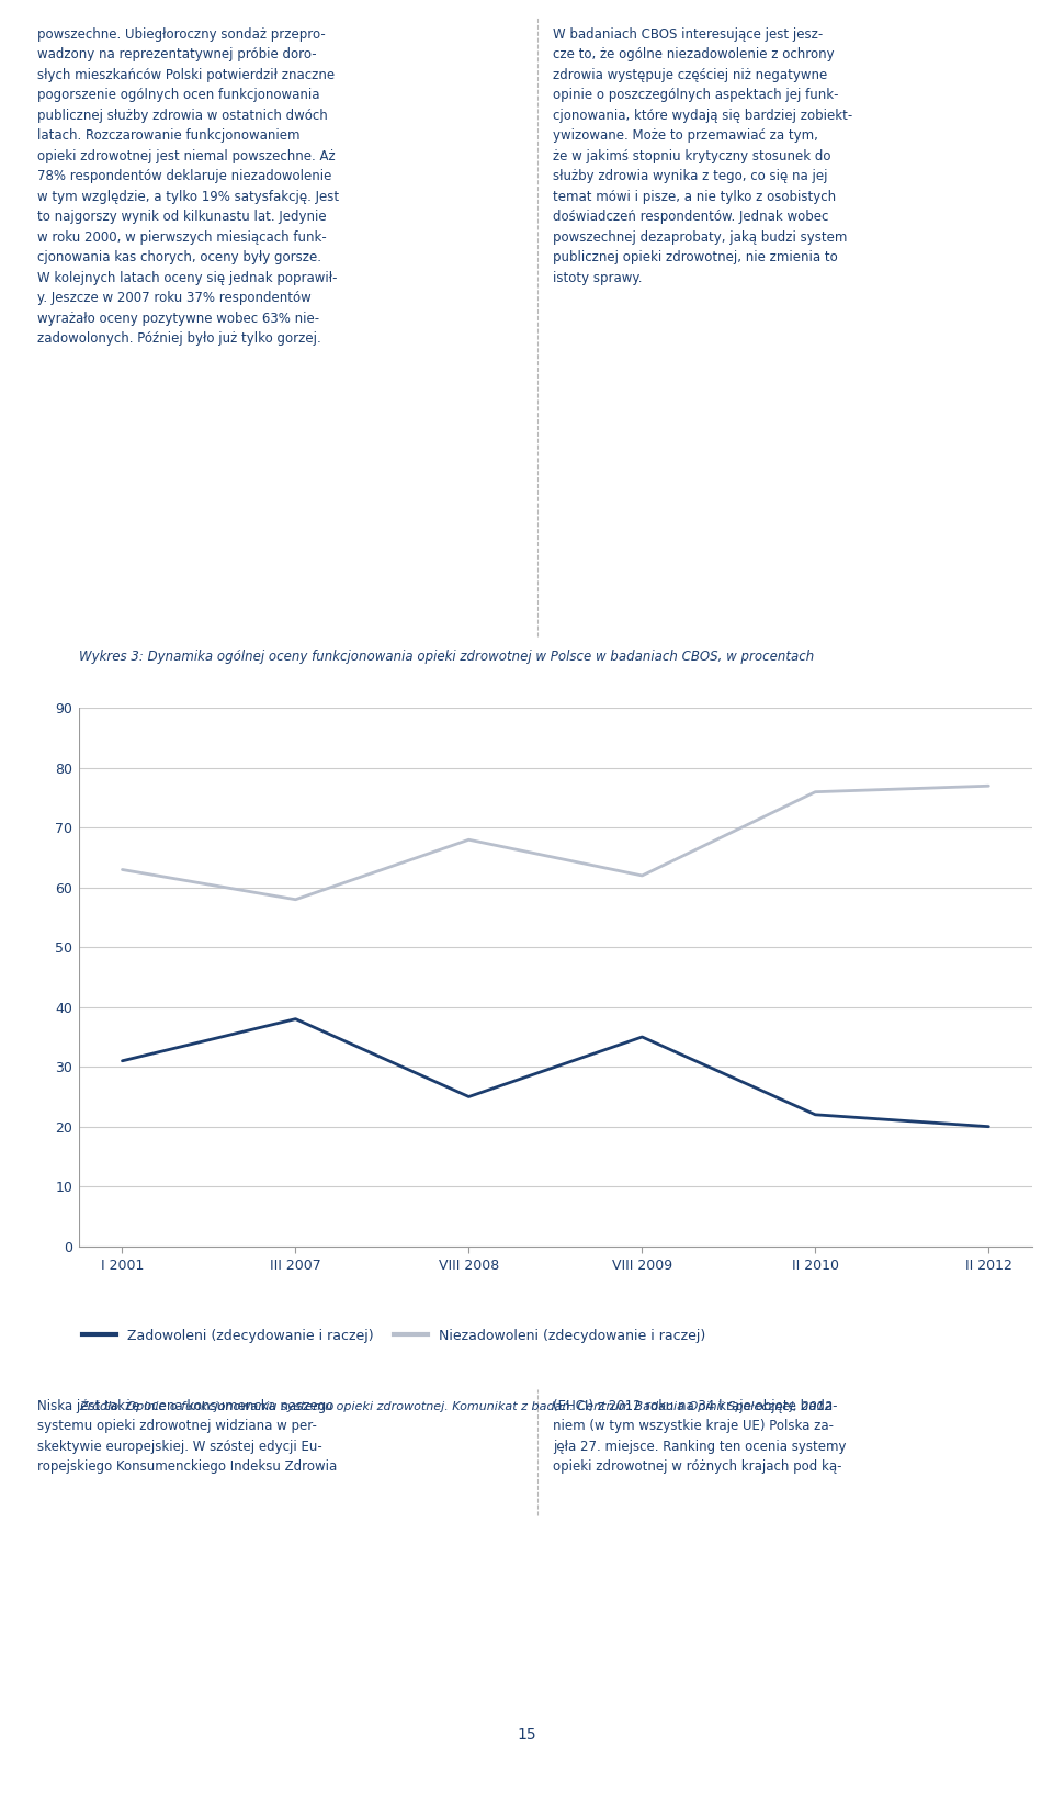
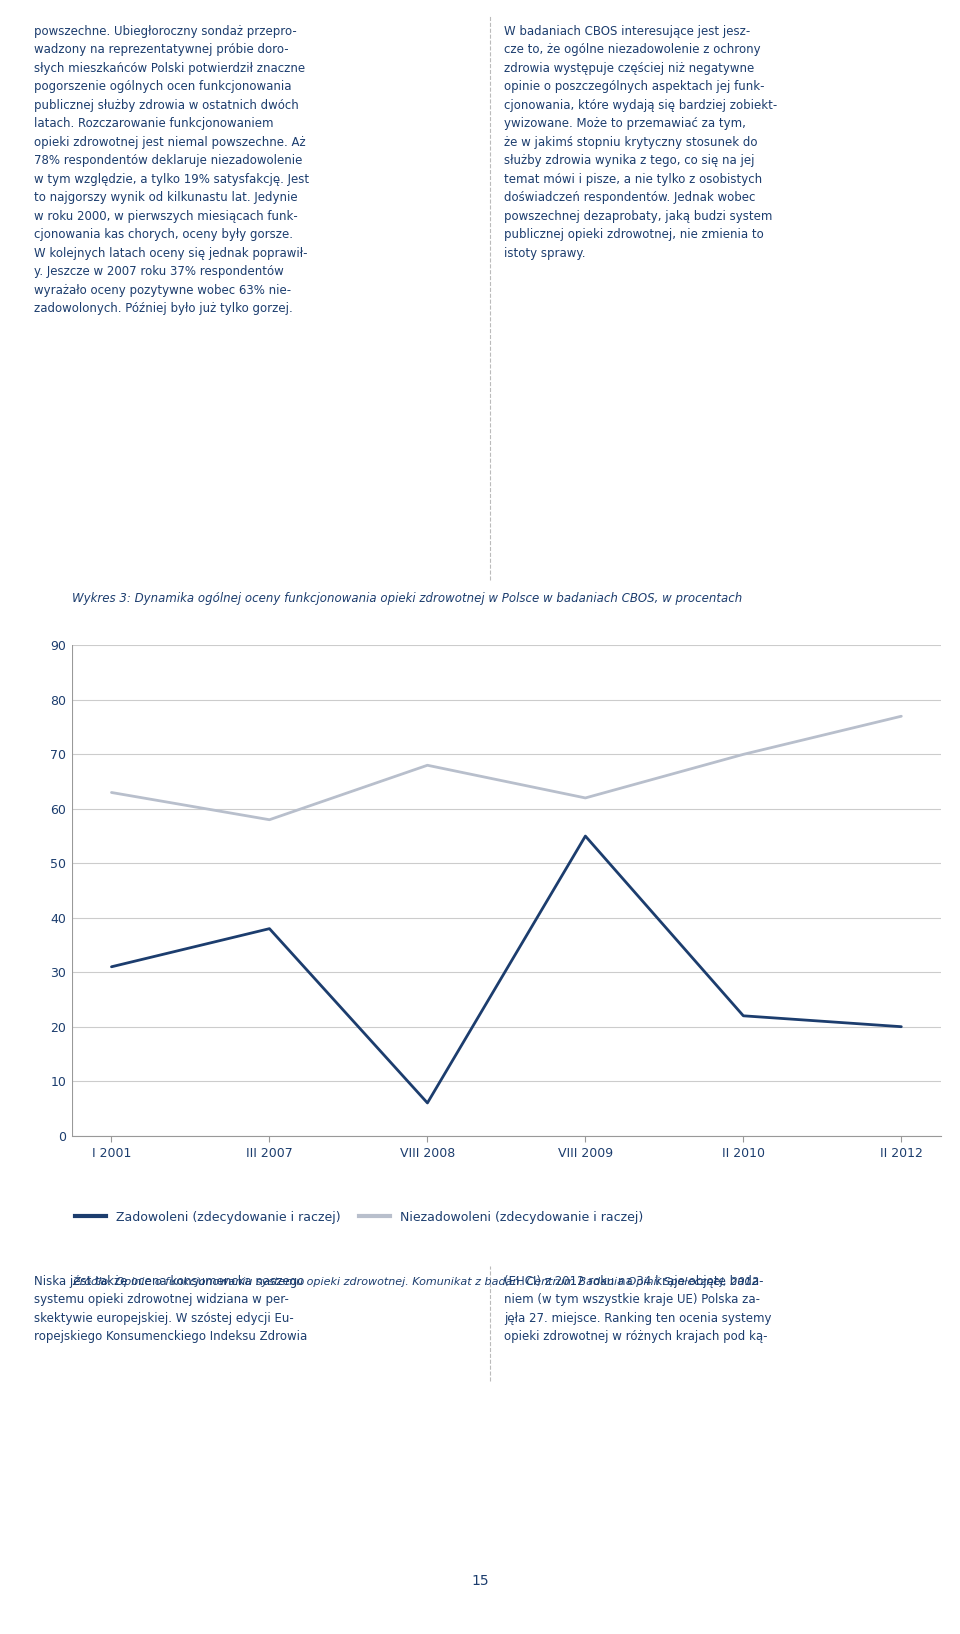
Zadowoleni (zdecydowanie i raczej)/VIII 2008: 25 -> 6
Zadowoleni (zdecydowanie i raczej)/VIII 2009: 35 -> 55
Niezadowoleni (zdecydowanie i raczej)/II 2010: 76 -> 70
